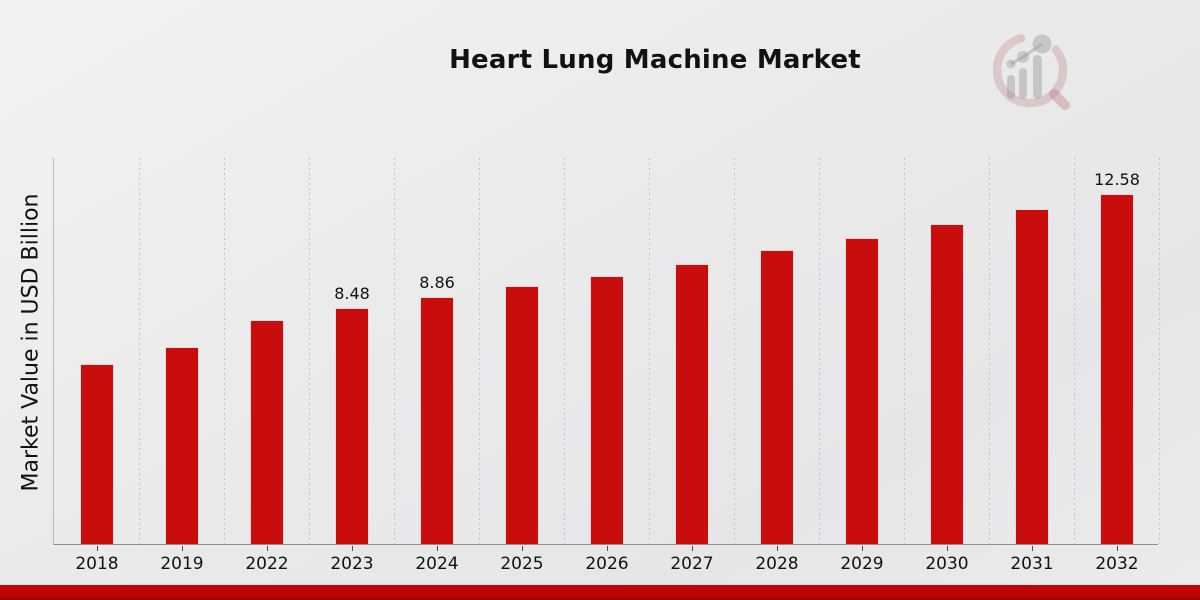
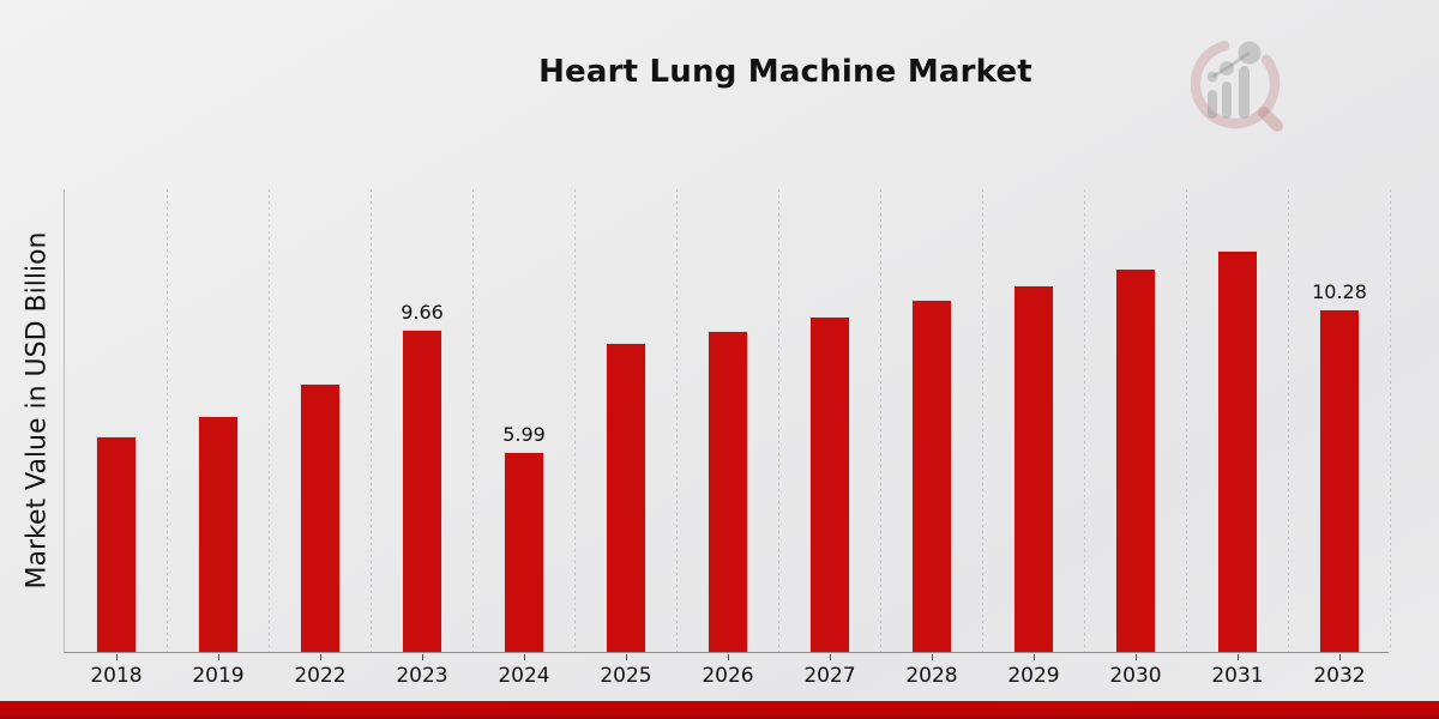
2023: 8.48 -> 9.66
2024: 8.86 -> 5.99
2032: 12.58 -> 10.28
